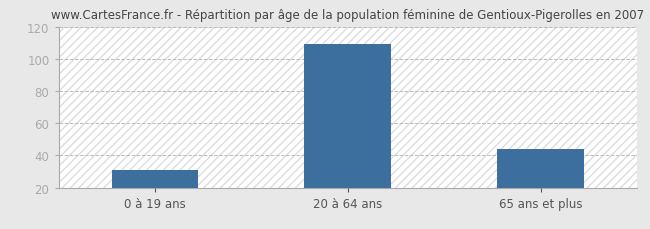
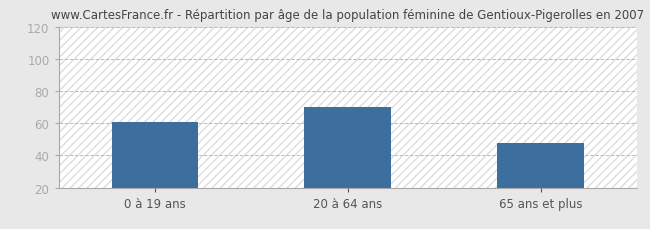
0 à 19 ans: 31 -> 61
20 à 64 ans: 109 -> 70
65 ans et plus: 44 -> 48
